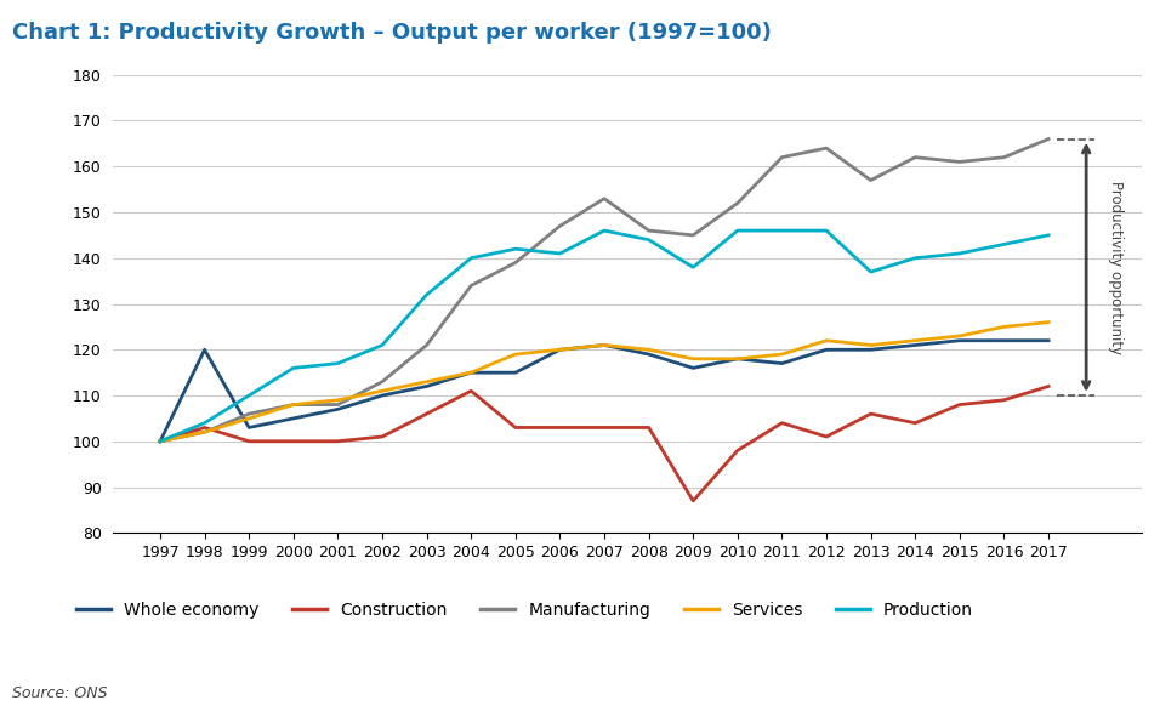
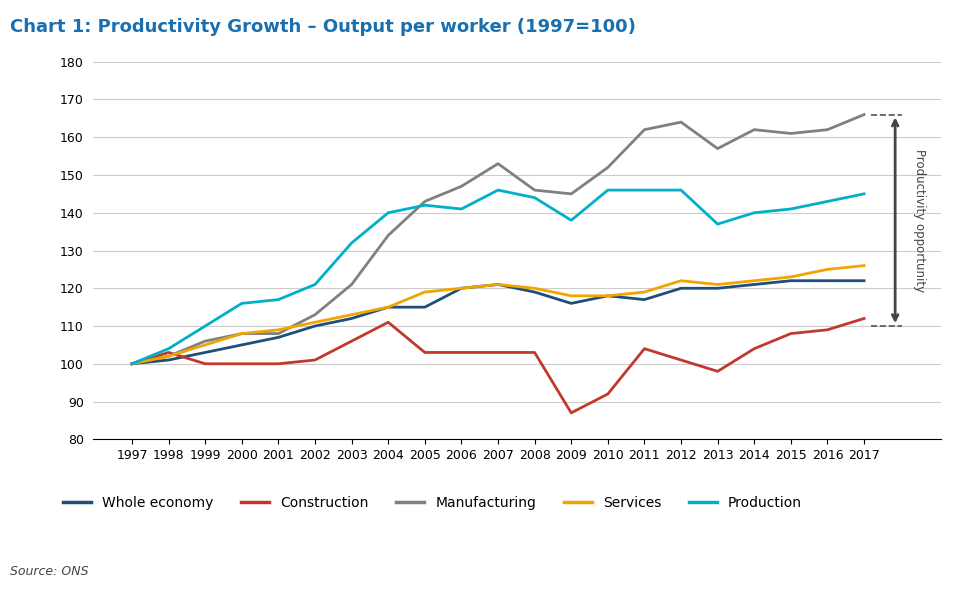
Whole economy/1998: 120 -> 101
Manufacturing/2005: 139 -> 143
Construction/2010: 98 -> 92
Construction/2013: 106 -> 98
